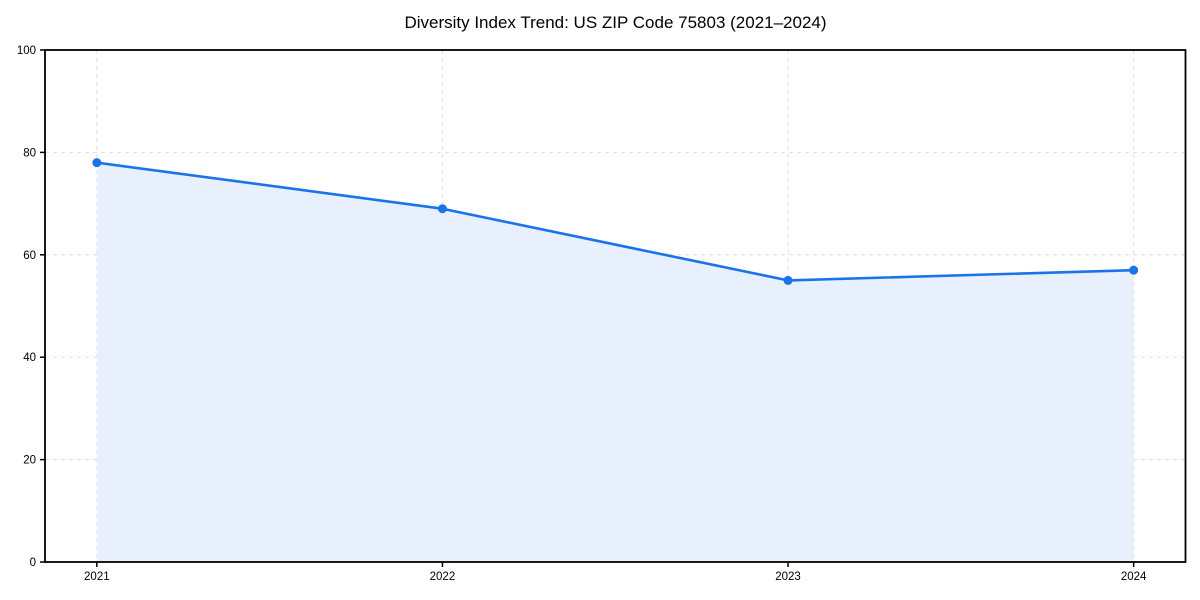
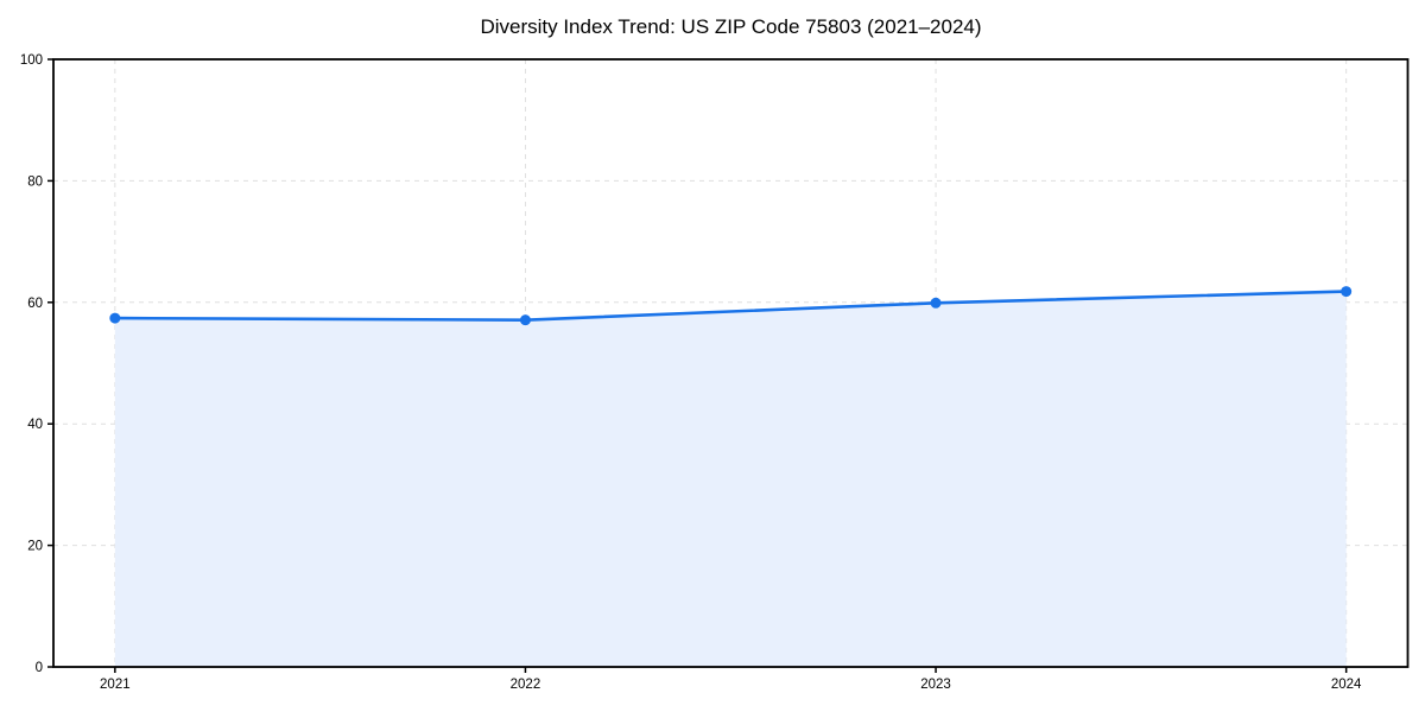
2021: 78 -> 57
2022: 69 -> 57
2023: 55 -> 60
2024: 57 -> 62
